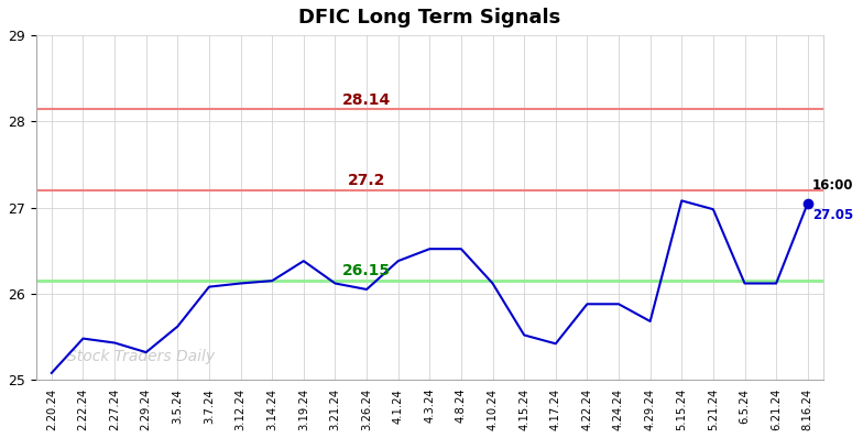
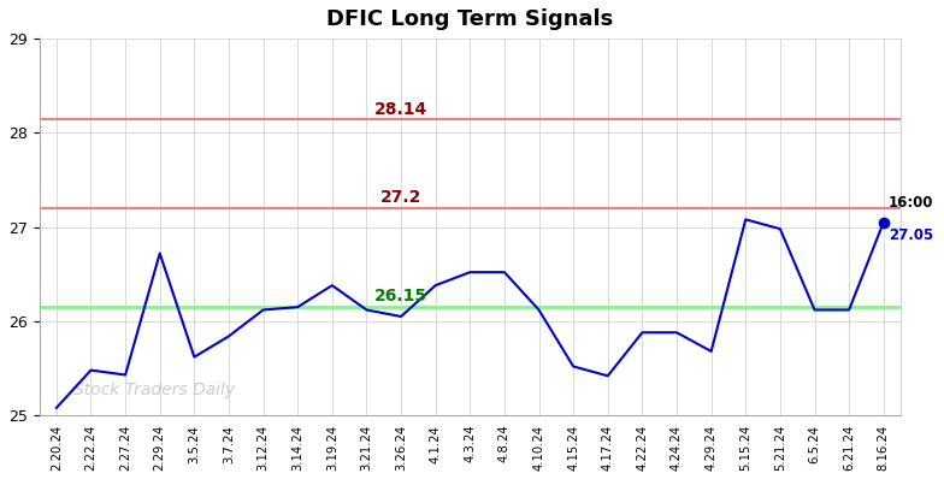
2.29.24: 25.32 -> 26.72
3.7.24: 26.08 -> 25.84
